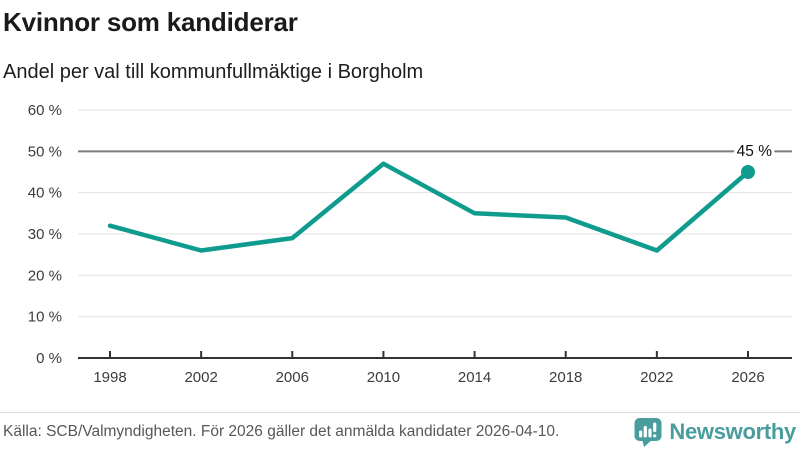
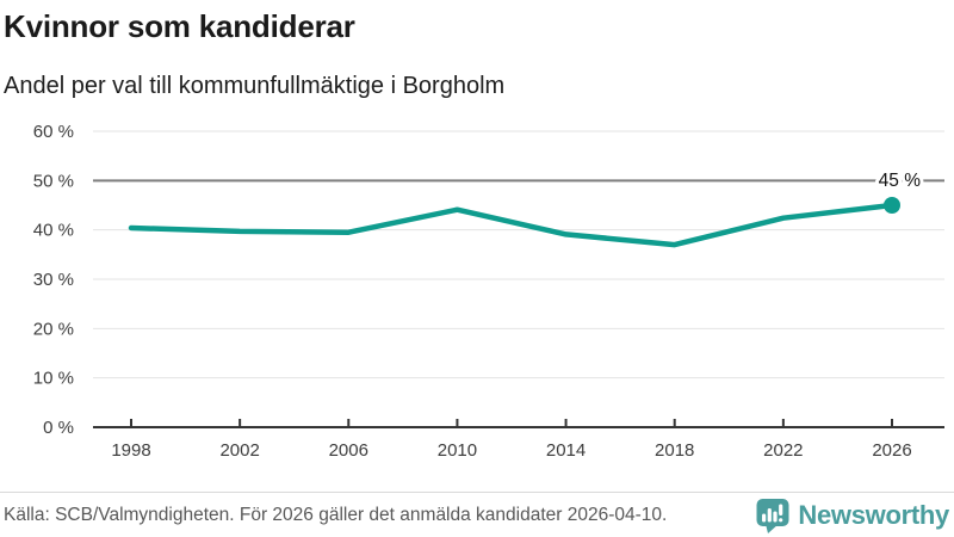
1998: 32% -> 40%
2002: 26% -> 40%
2006: 29% -> 40%
2010: 47% -> 44%
2014: 35% -> 39%
2018: 34% -> 37%
2022: 26% -> 42%
